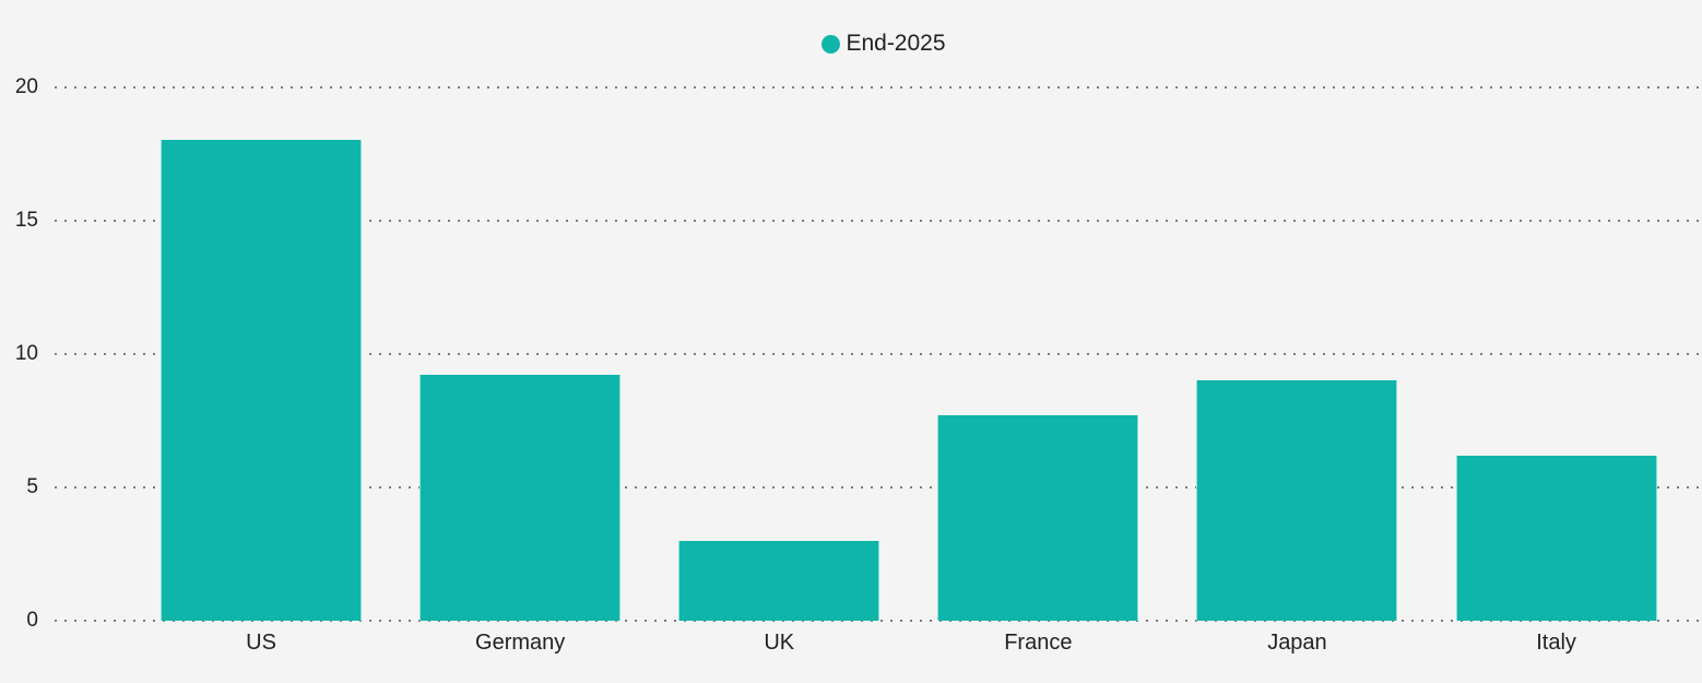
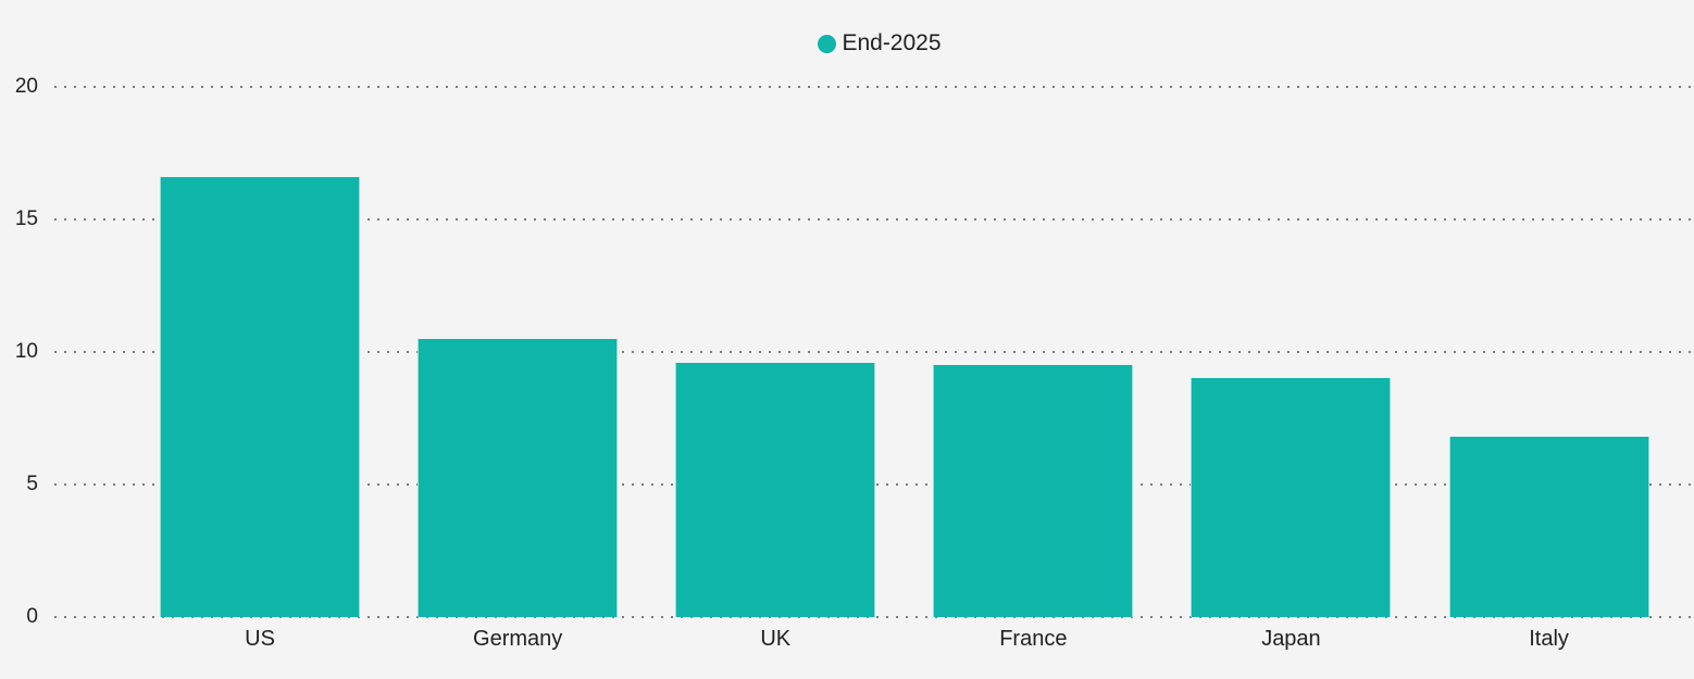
US: 18.0 -> 16.6
Germany: 9.2 -> 10.5
UK: 3.0 -> 9.6
France: 7.7 -> 9.5
Italy: 6.2 -> 6.8
